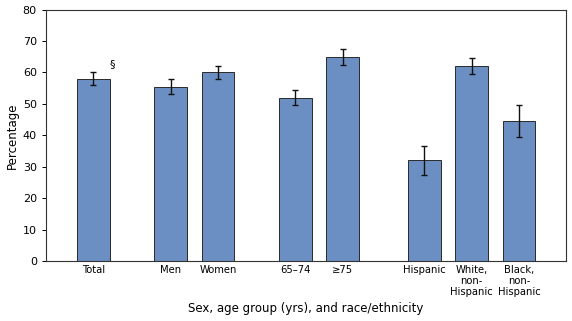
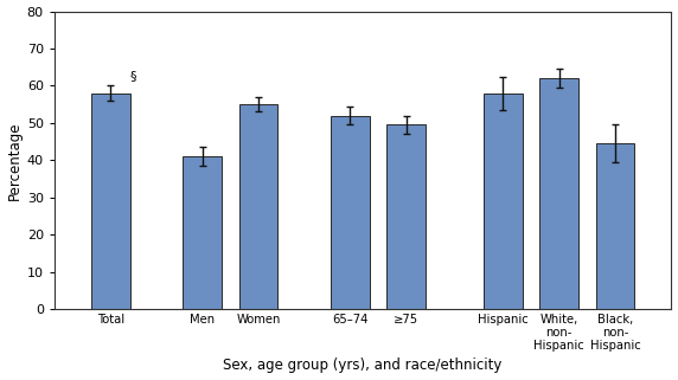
Men: 55.5 -> 41.0
Women: 60.0 -> 55.0
≥75: 65.0 -> 49.5
Hispanic: 32.0 -> 58.0
